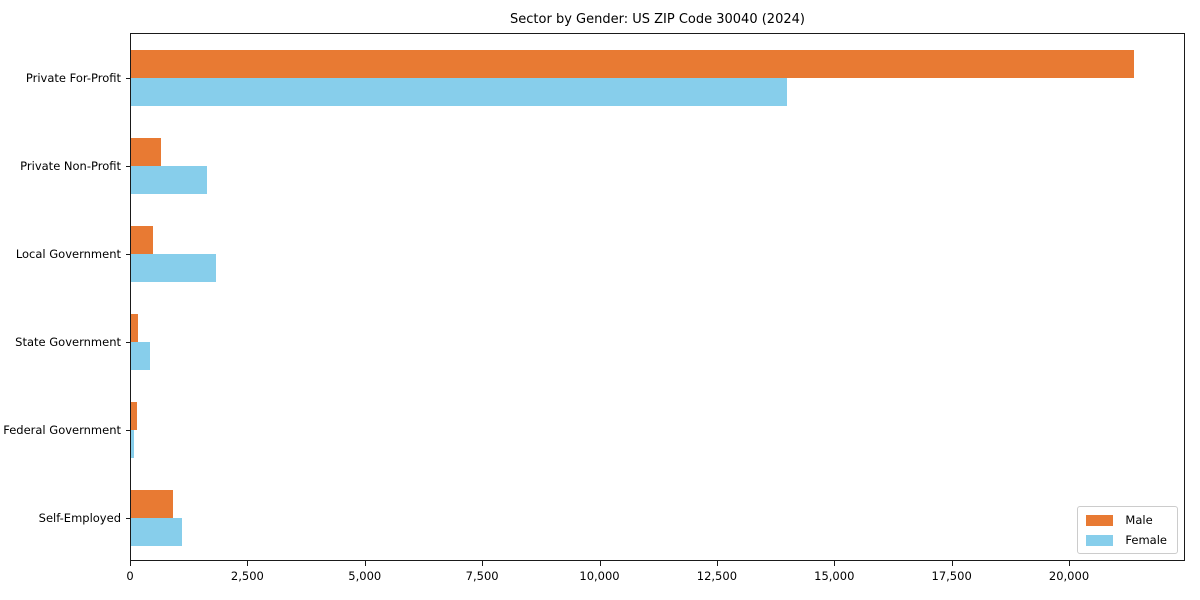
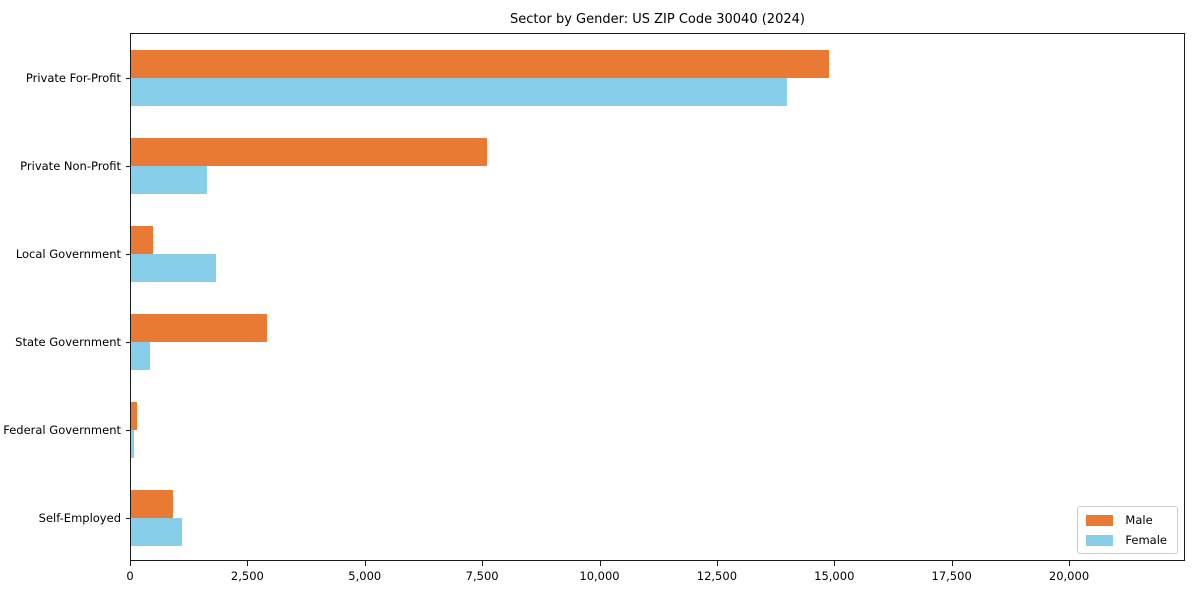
Male/Private For-Profit: 21400 -> 14900
Male/Private Non-Profit: 600 -> 7600
Male/State Government: 200 -> 2900
